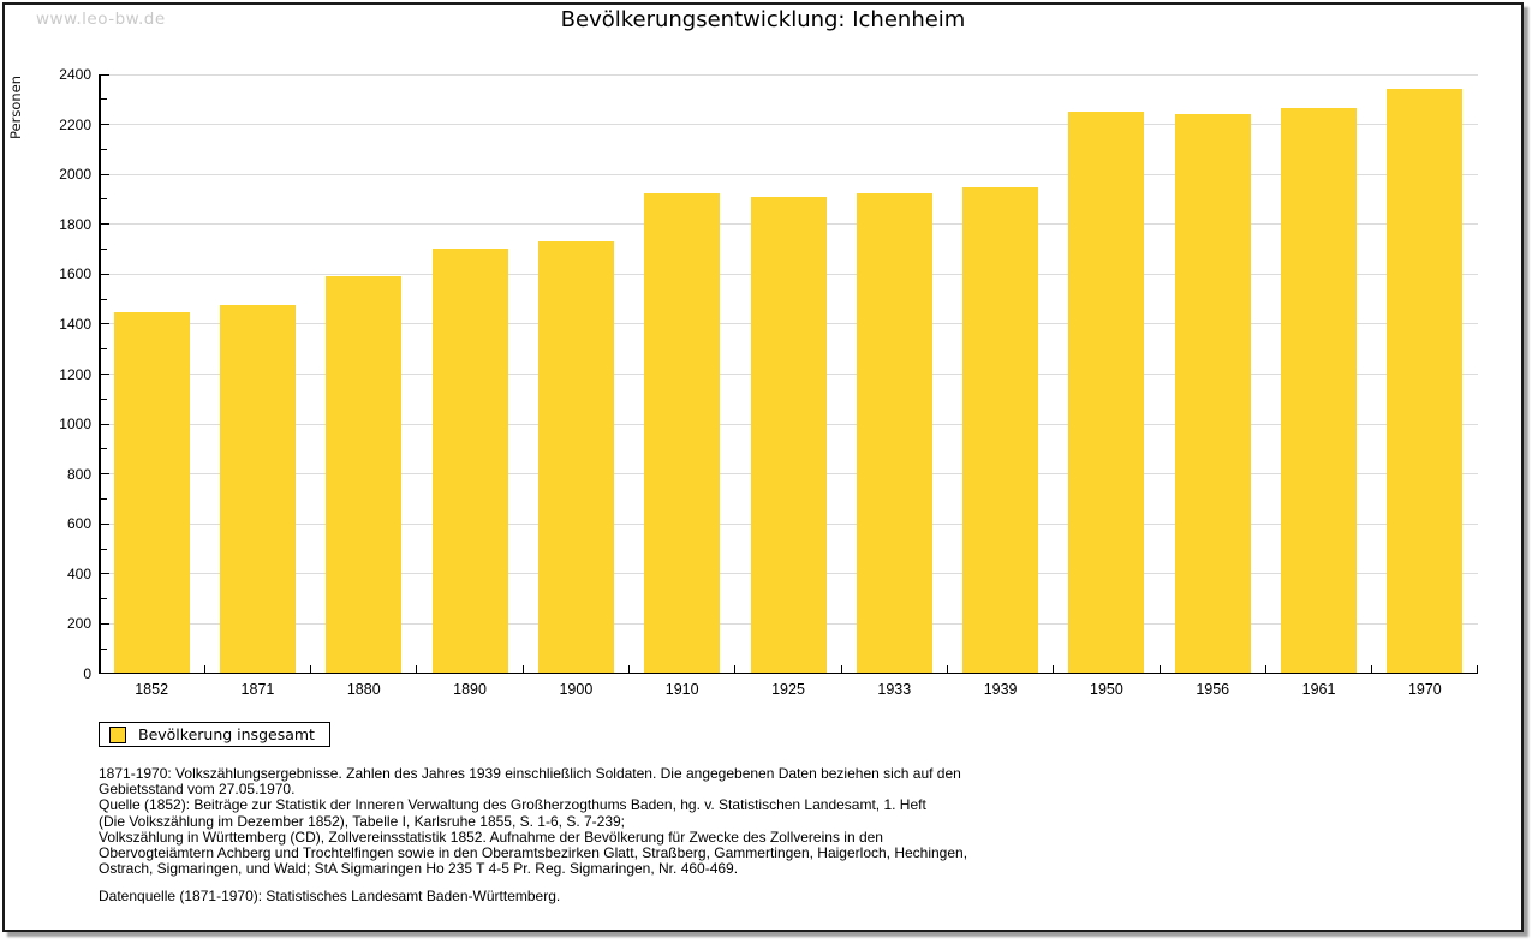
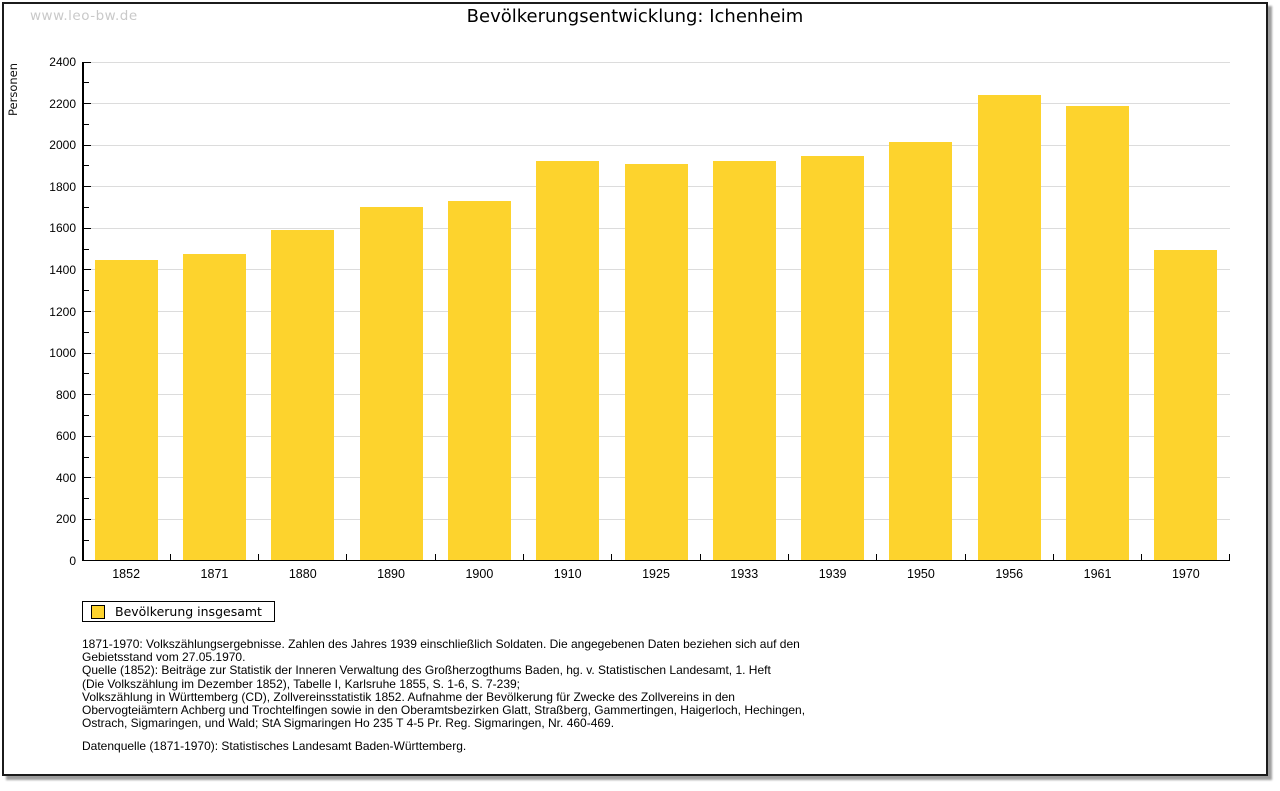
1950: 2240 -> 2010
1961: 2260 -> 2180
1970: 2340 -> 1490
